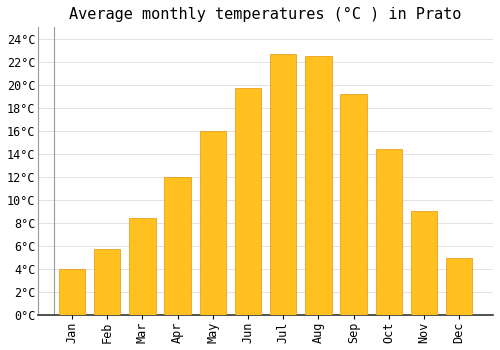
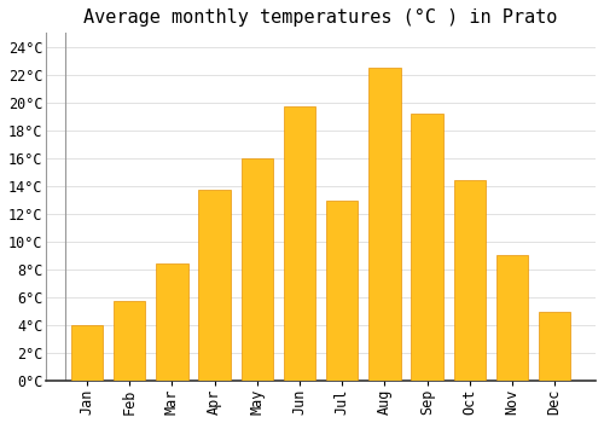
Apr: 12.0°C -> 13.7°C
Jul: 22.7°C -> 12.9°C
